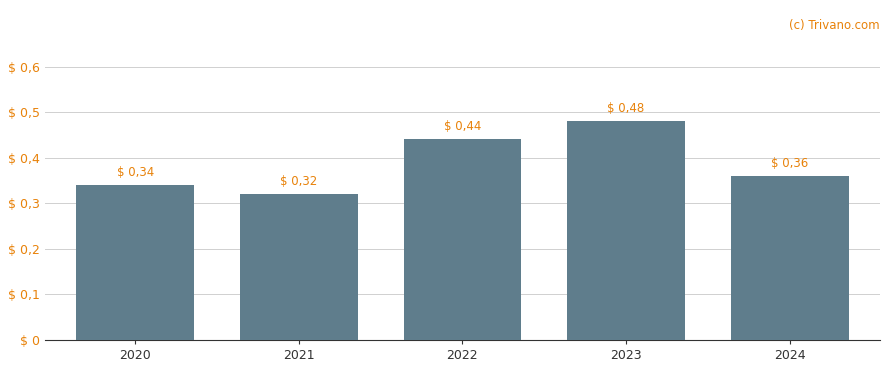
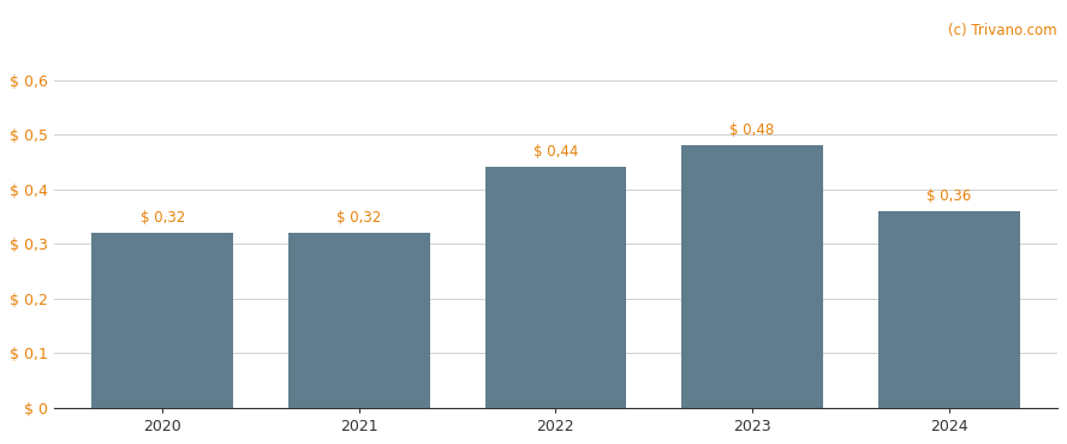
2020: 0,34 -> 0,32
